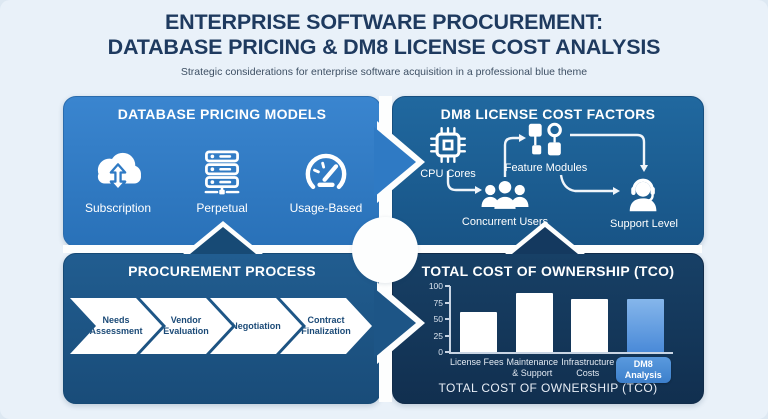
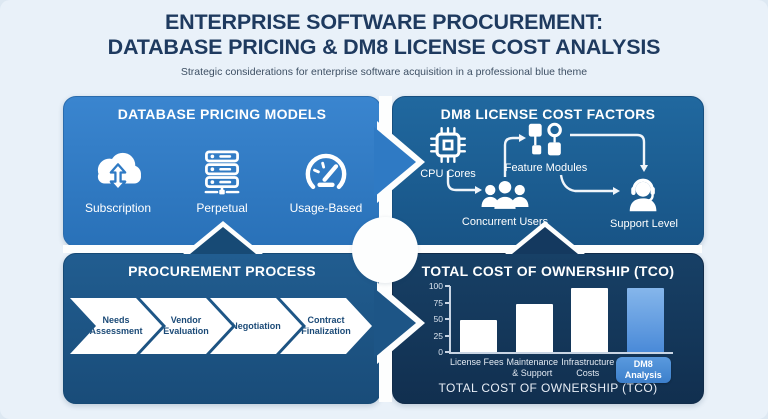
License Fees: 60 -> 50
Maintenance & Support: 90 -> 70
Infrastructure Costs: 80 -> 100
DM8 Analysis: 80 -> 100
